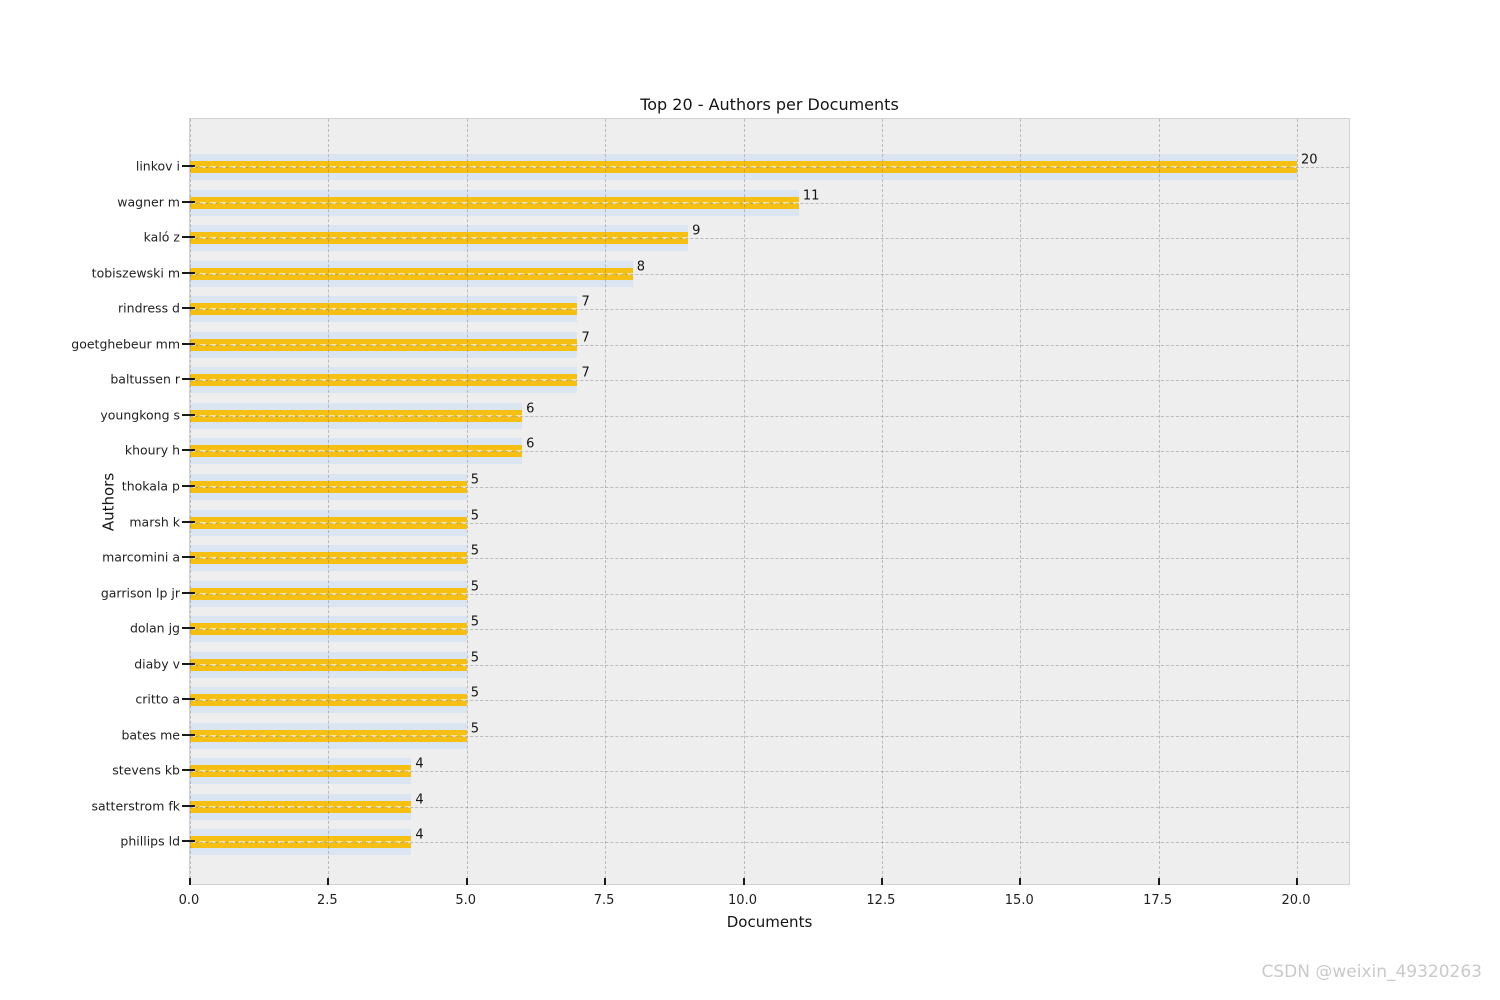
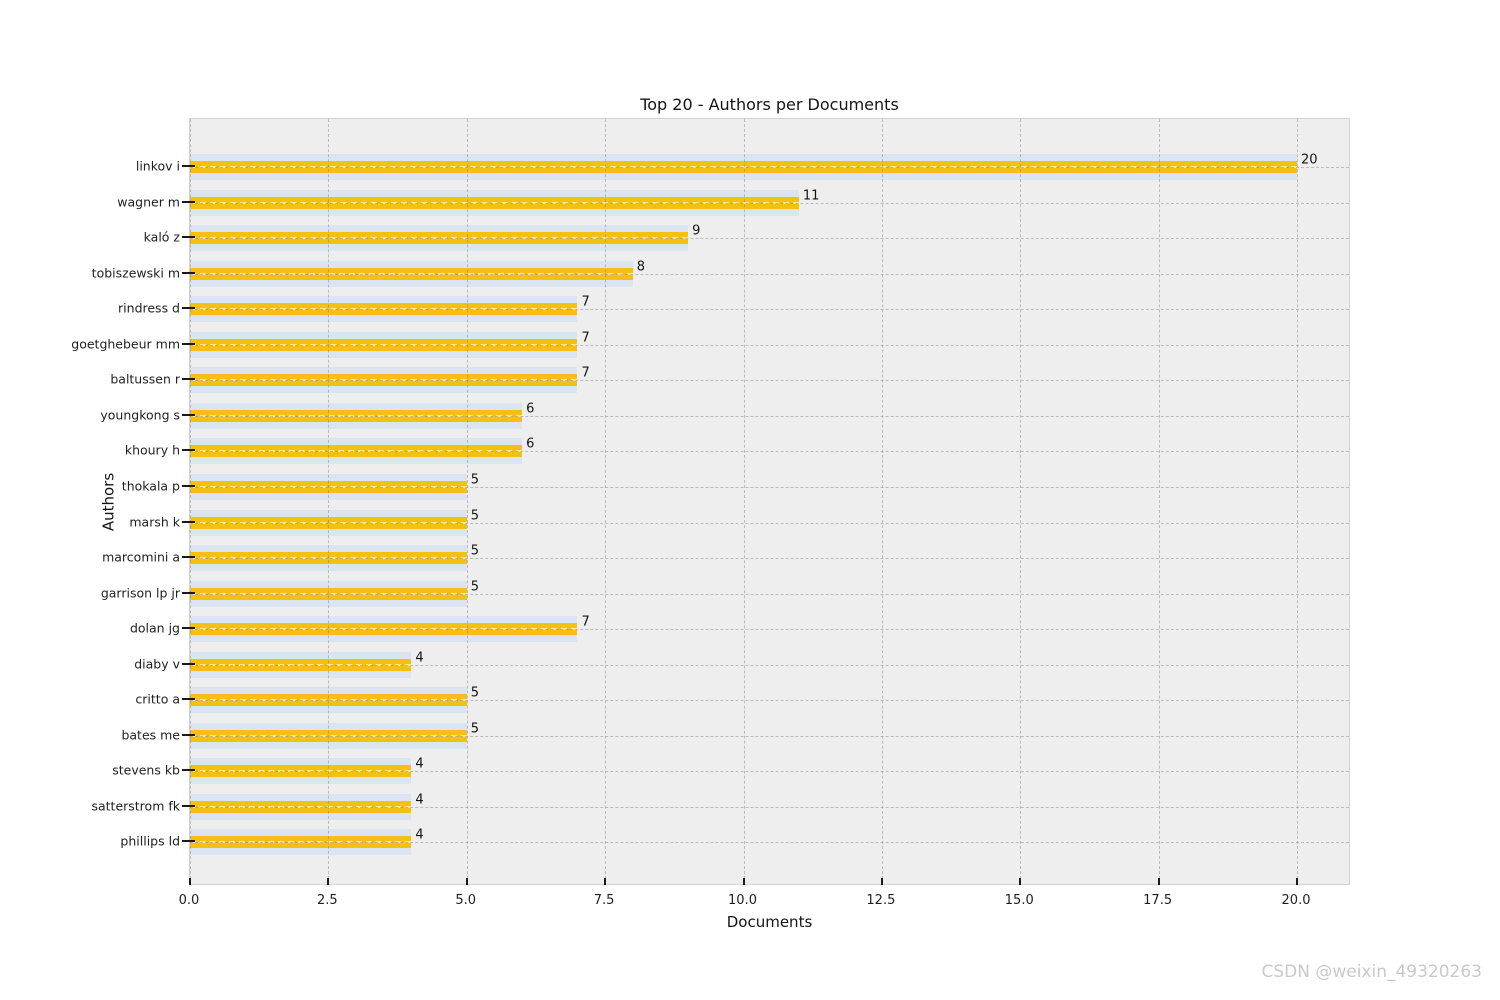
dolan jg: 5 -> 7
diaby v: 5 -> 4
